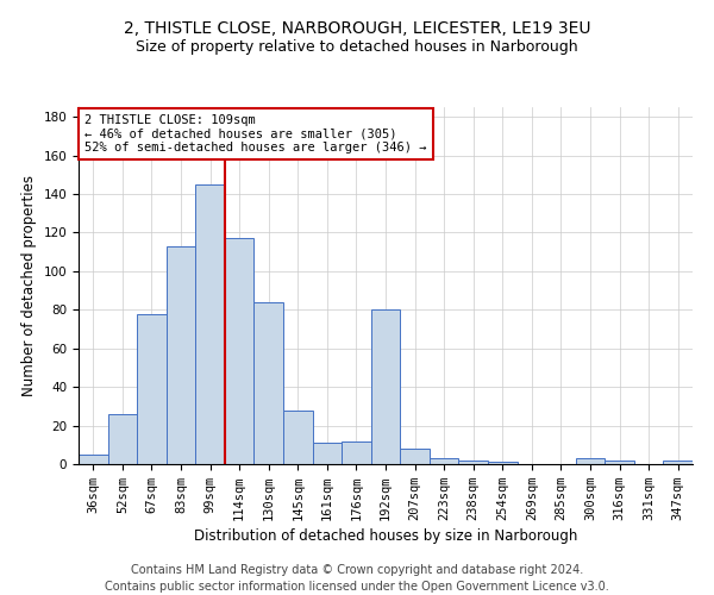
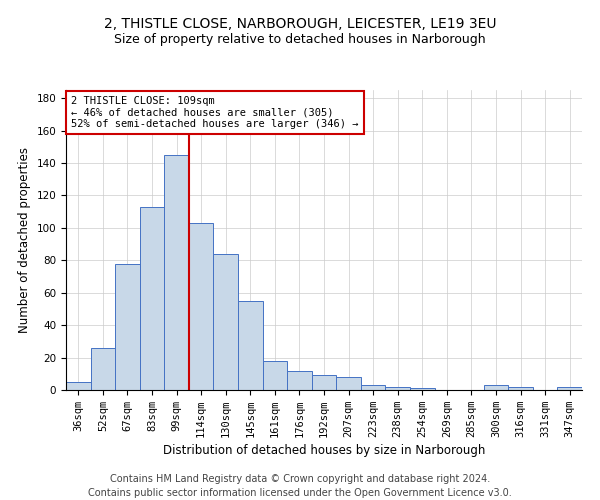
114sqm: 117 -> 103
145sqm: 28 -> 55
161sqm: 11 -> 18
192sqm: 80 -> 9
